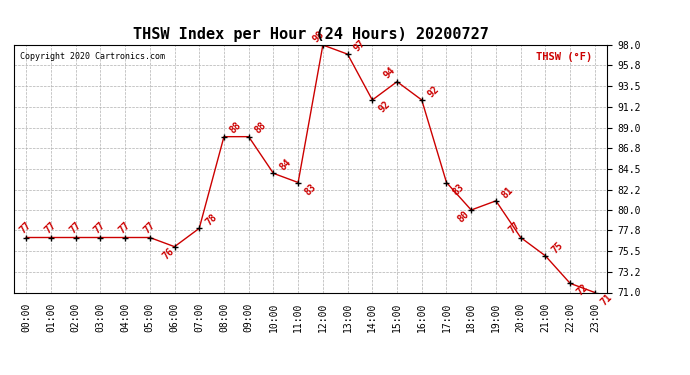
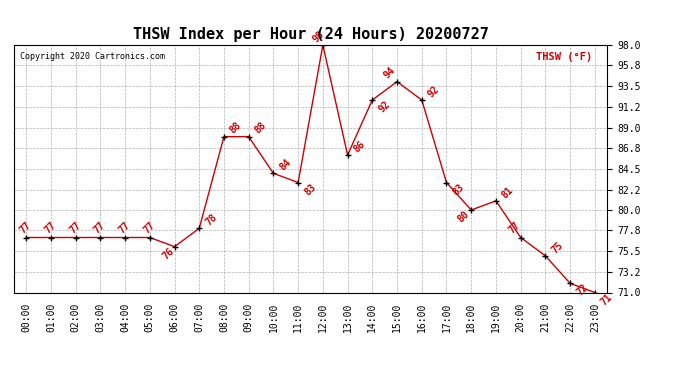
13:00: 97 -> 86
